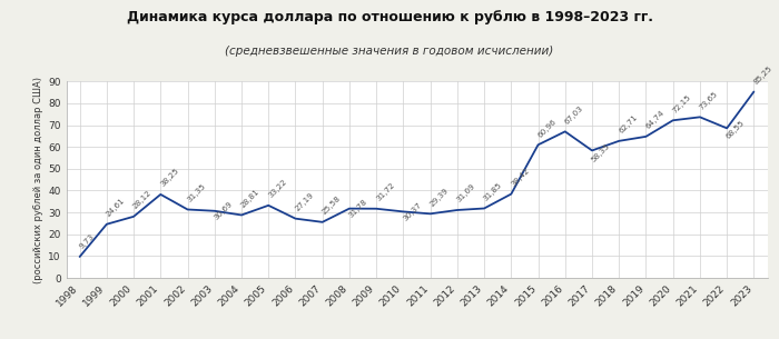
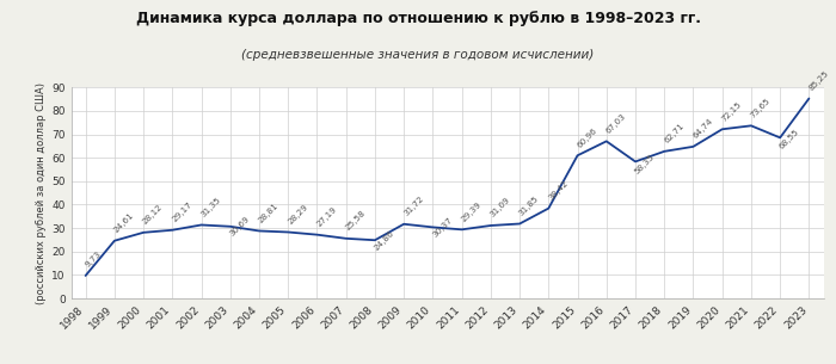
2001: 38,25 -> 29,17
2005: 33,22 -> 28,29
2008: 31,78 -> 24,86
